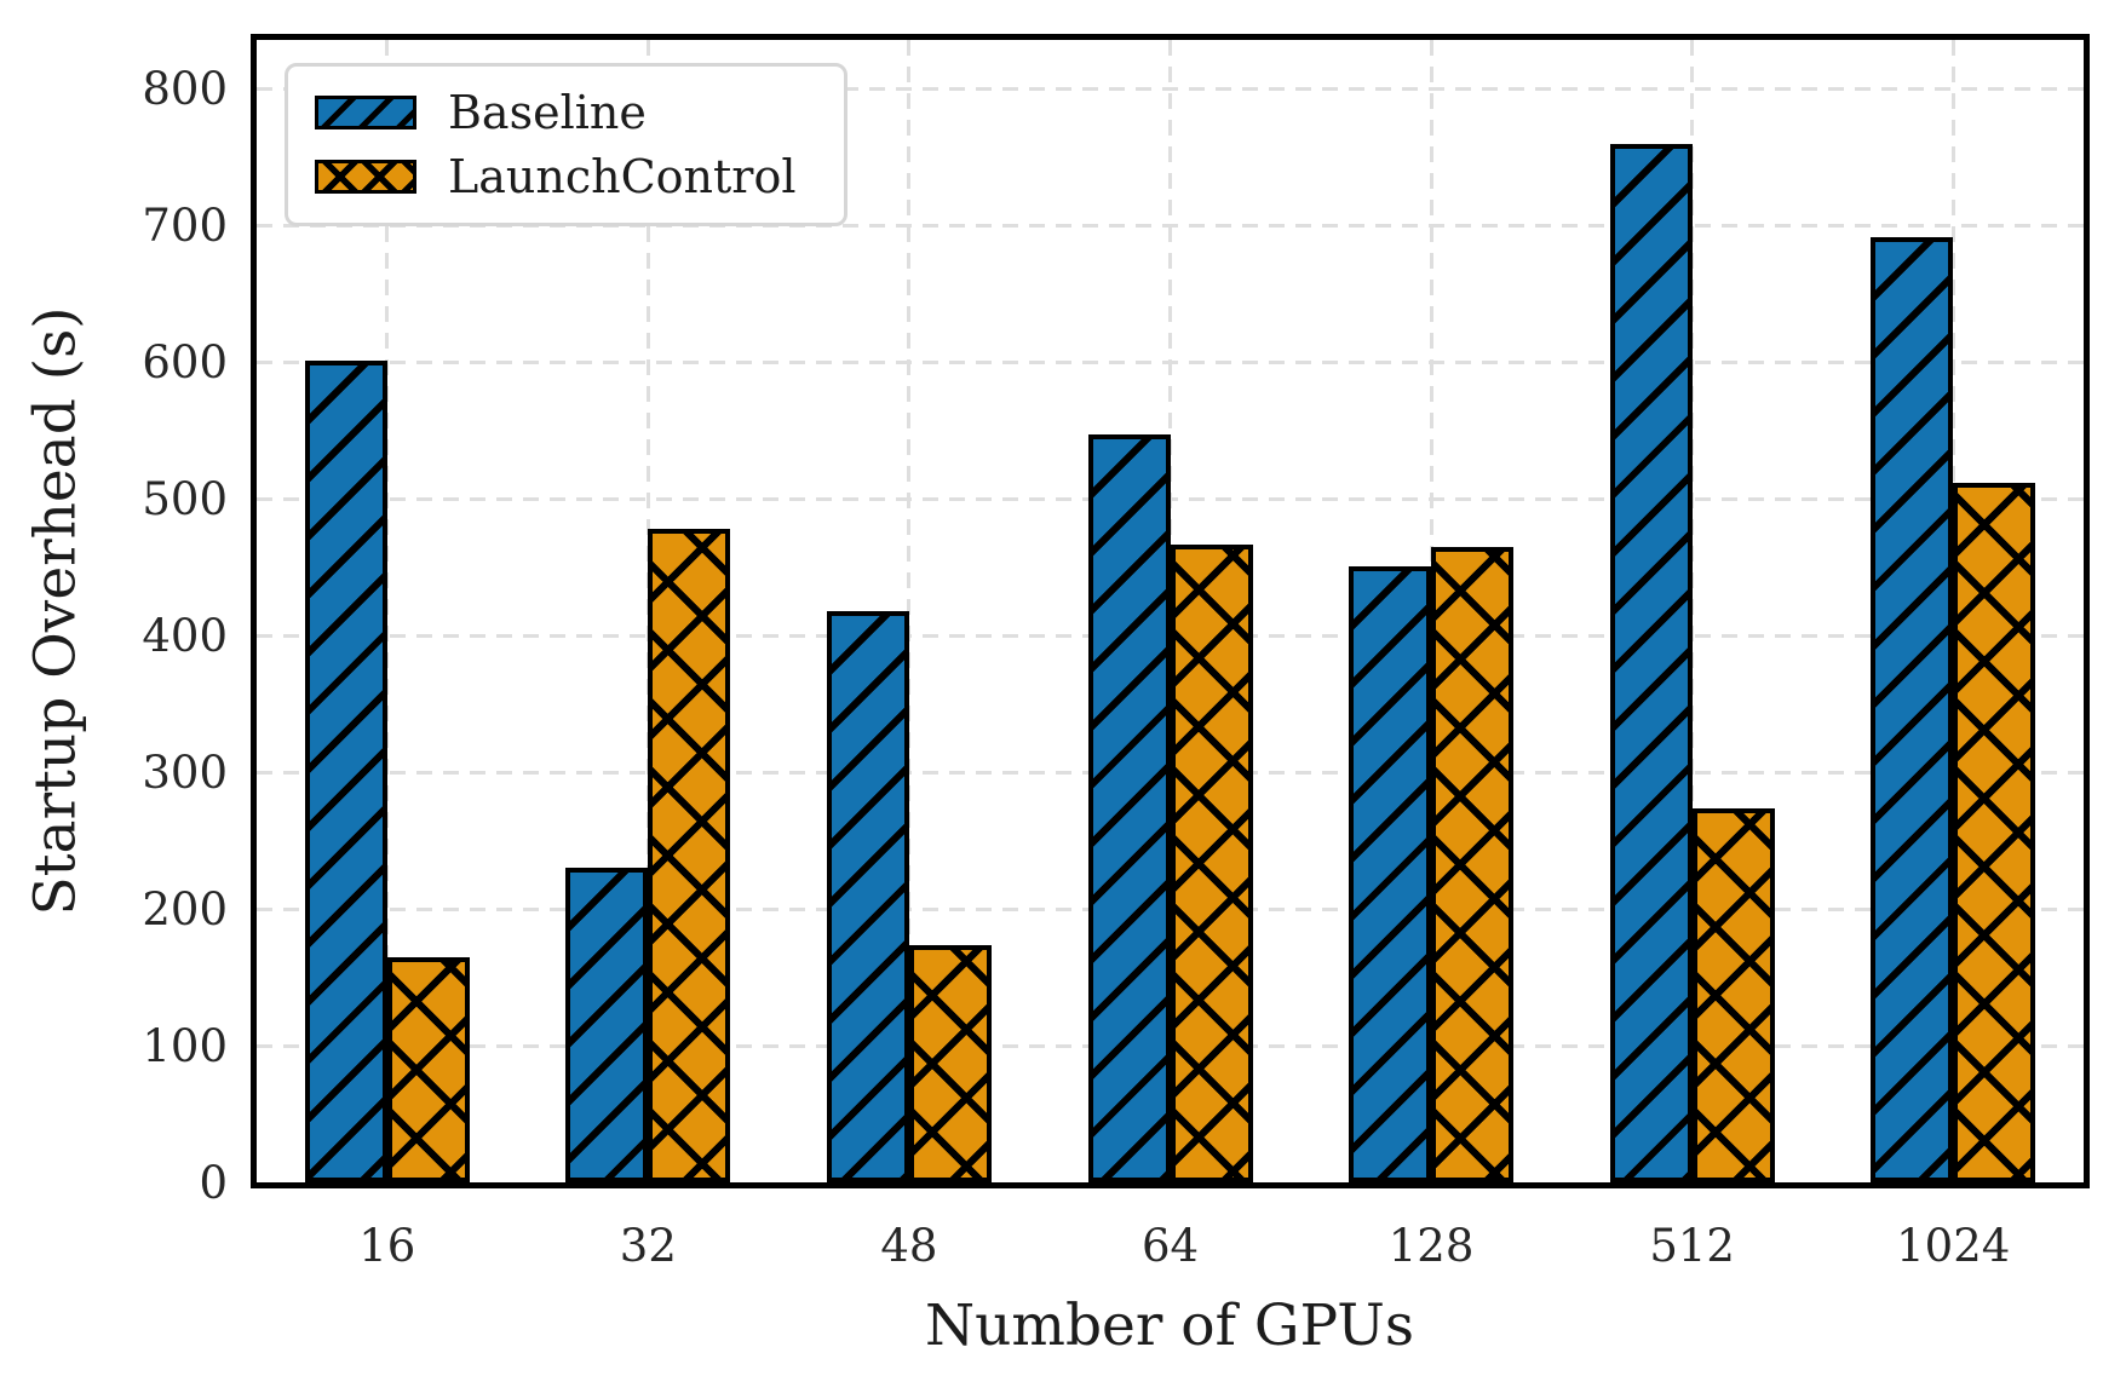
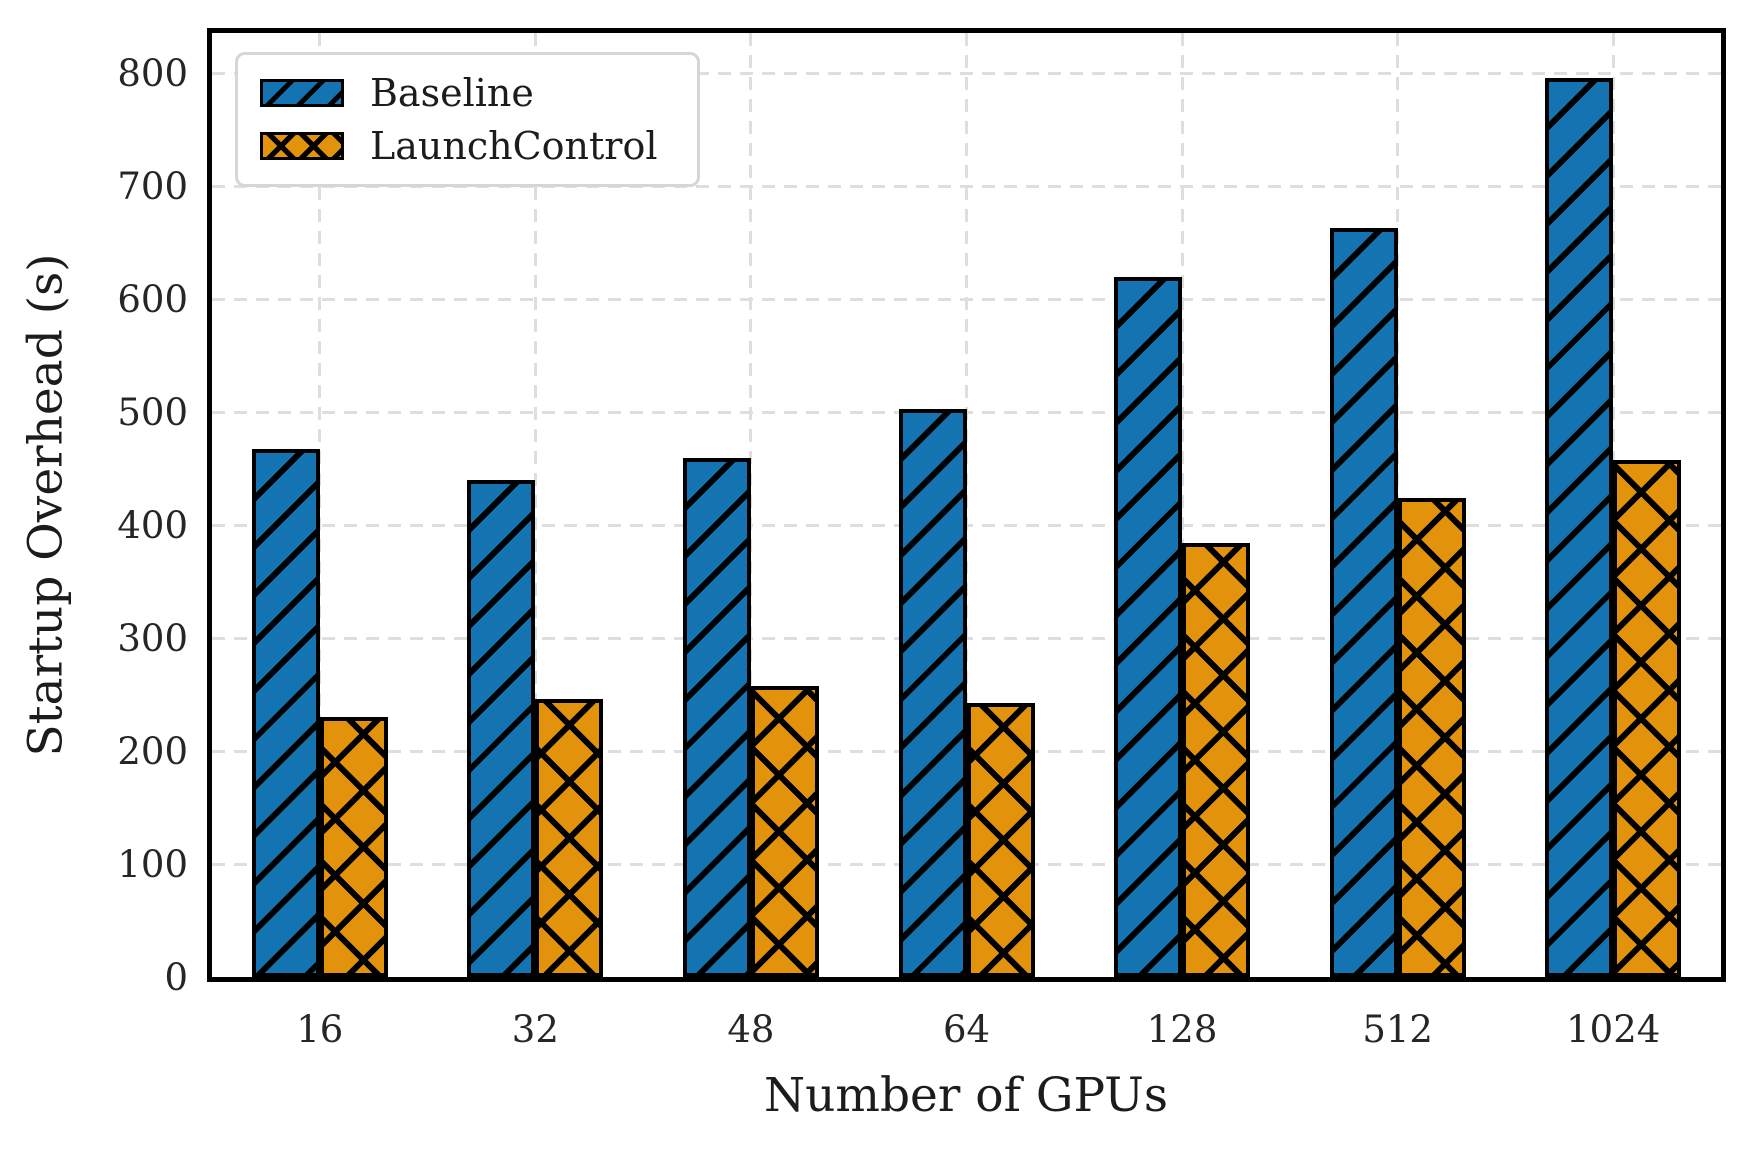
Baseline/16: 601 -> 468
LaunchControl/16: 165 -> 230
Baseline/32: 230 -> 440
LaunchControl/32: 478 -> 246
Baseline/48: 418 -> 460
LaunchControl/48: 174 -> 258
Baseline/64: 547 -> 503
LaunchControl/64: 467 -> 243
Baseline/128: 451 -> 620
LaunchControl/128: 465 -> 384
Baseline/512: 760 -> 663
LaunchControl/512: 274 -> 424
Baseline/1024: 692 -> 796
LaunchControl/1024: 512 -> 458
